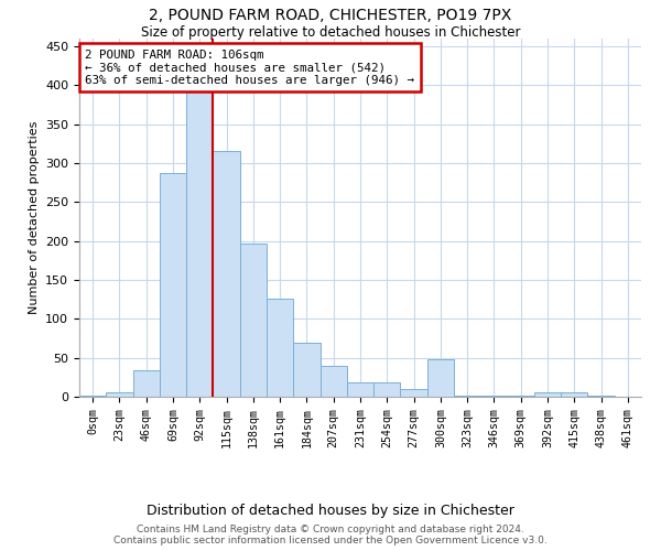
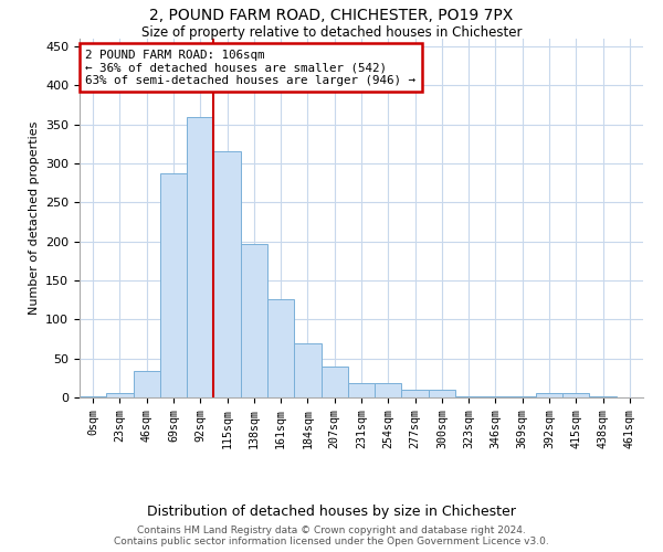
92sqm: 392 -> 360
300sqm: 48 -> 10
